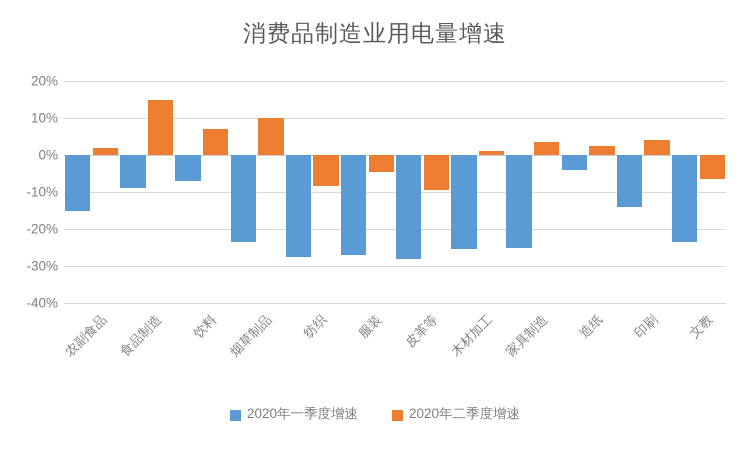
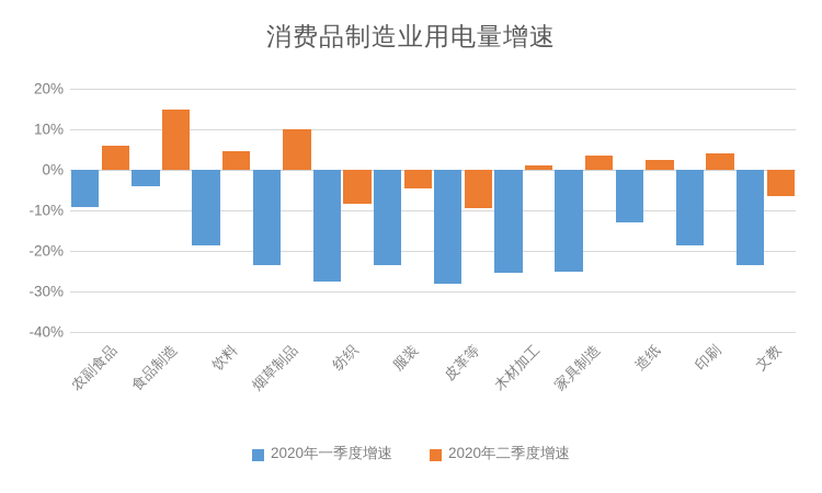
2020年一季度增速/农副食品: -15% -> -9%
2020年二季度增速/农副食品: 2% -> 6%
2020年一季度增速/食品制造: -9% -> -4%
2020年一季度增速/饮料: -7% -> -19%
2020年二季度增速/饮料: 7% -> 4%
2020年一季度增速/服装: -27% -> -24%
2020年一季度增速/造纸: -4% -> -13%
2020年一季度增速/印刷: -14% -> -19%
